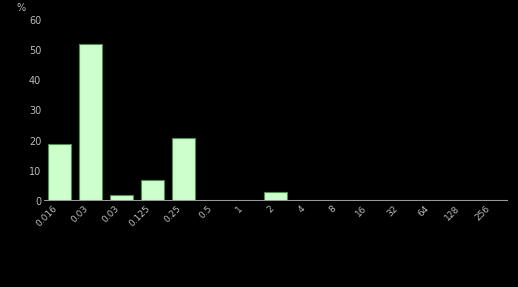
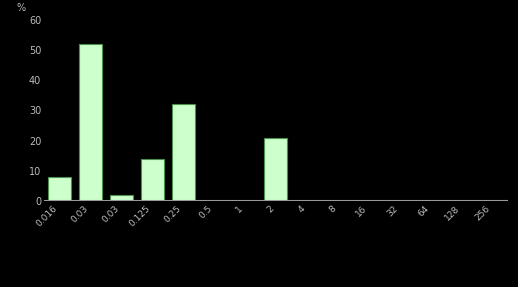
0.016: 19 -> 8
0.125: 7 -> 14
0.25: 21 -> 32
2: 3 -> 21
